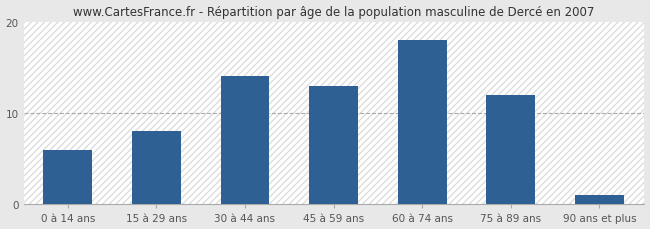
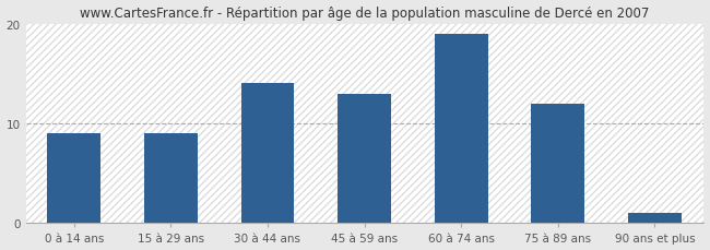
0 à 14 ans: 6 -> 9
15 à 29 ans: 8 -> 9
60 à 74 ans: 18 -> 19
